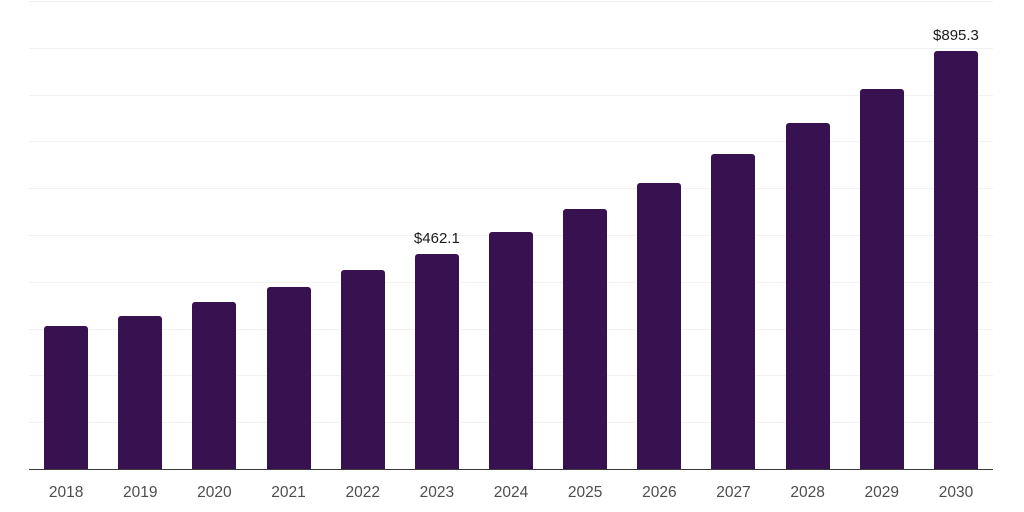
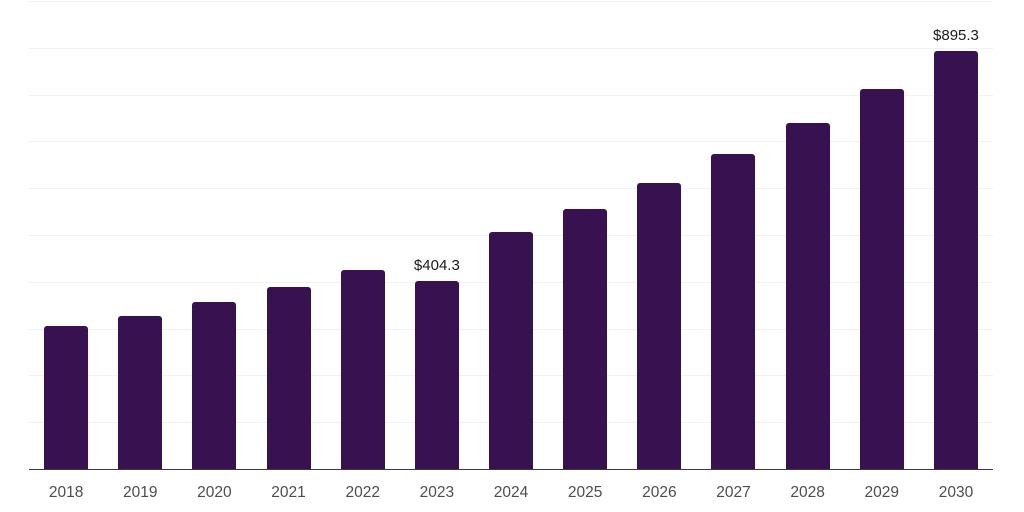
2023: $462.1 -> $404.3
